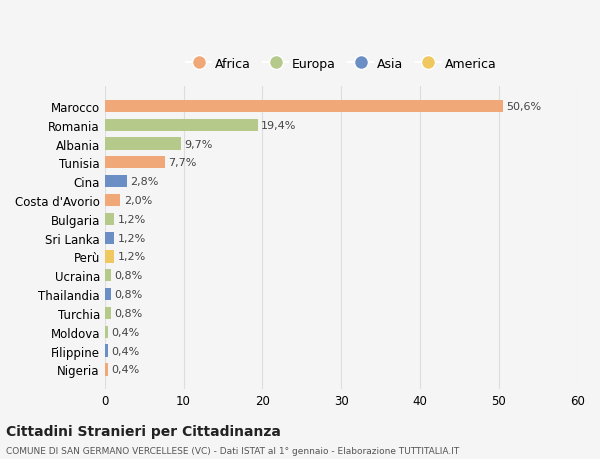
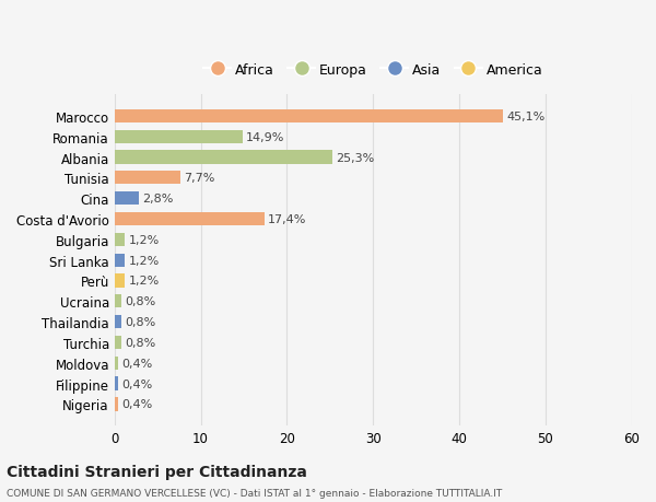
Marocco: 50,6% -> 45,1%
Romania: 19,4% -> 14,9%
Albania: 9,7% -> 25,3%
Costa d'Avorio: 2,0% -> 17,4%
